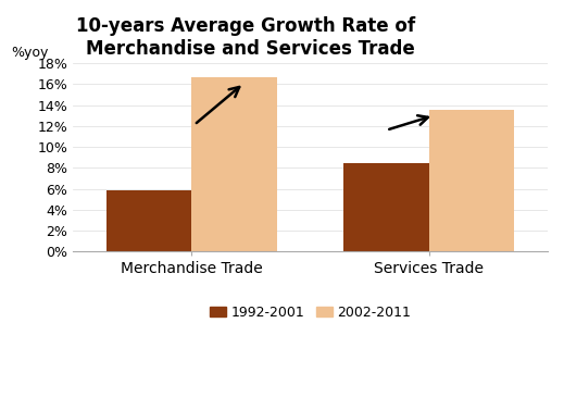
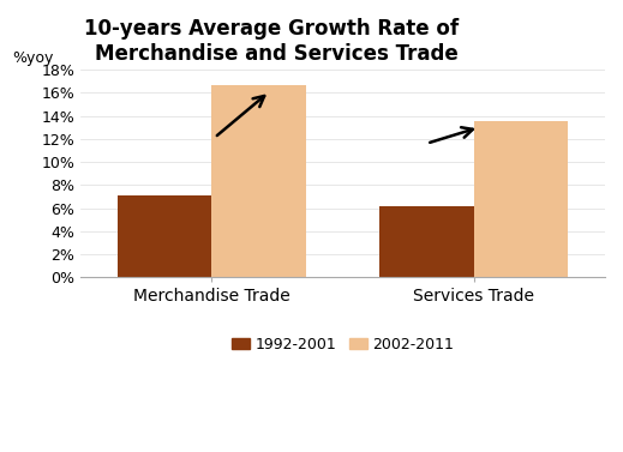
1992-2001/Merchandise Trade: 5.8% -> 7.1%
1992-2001/Services Trade: 8.4% -> 6.2%
